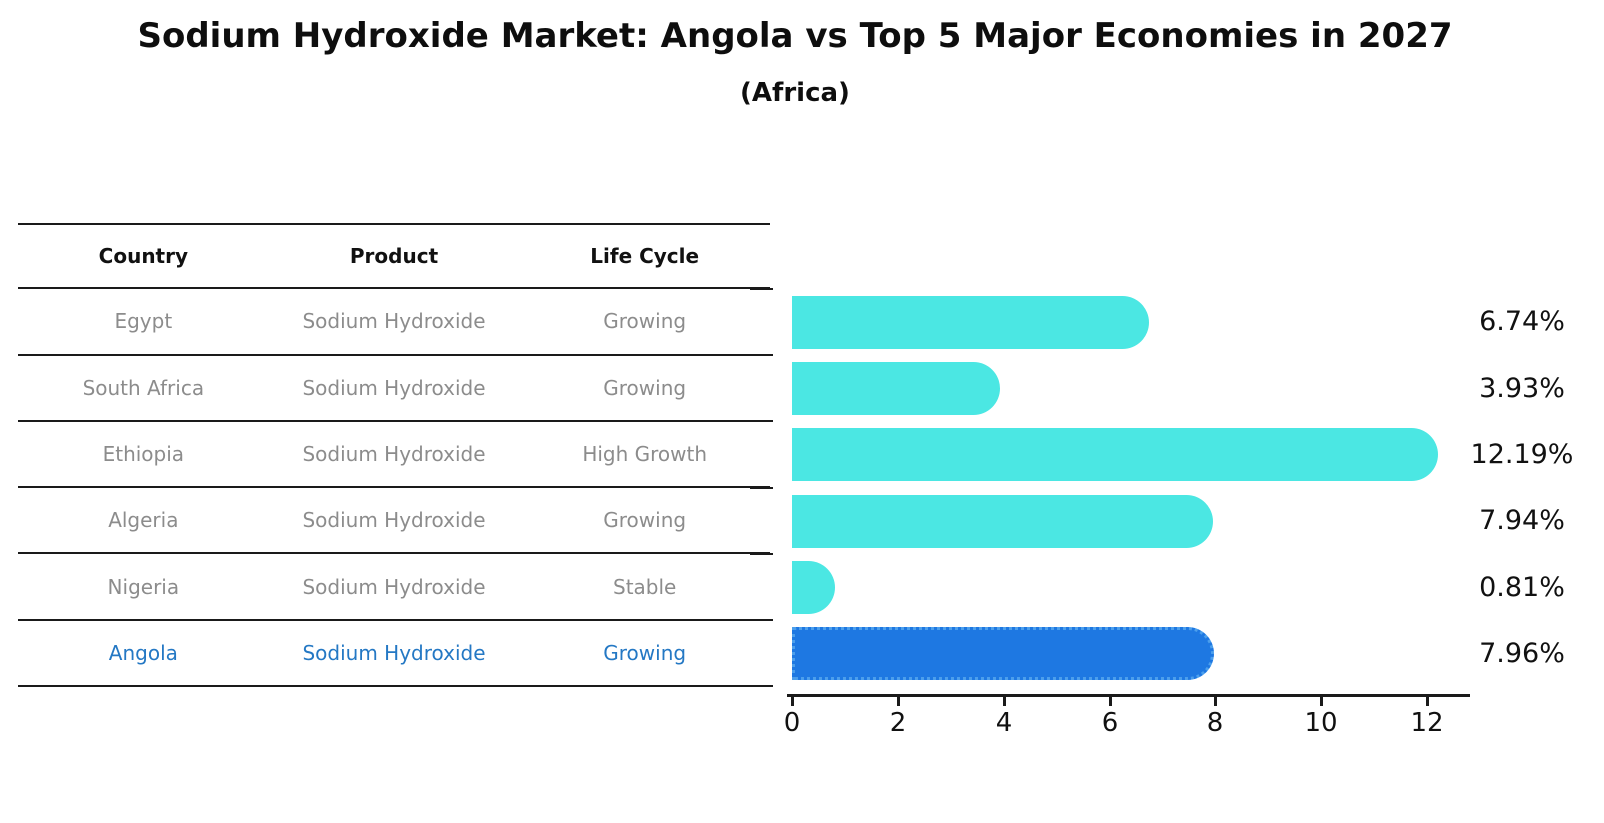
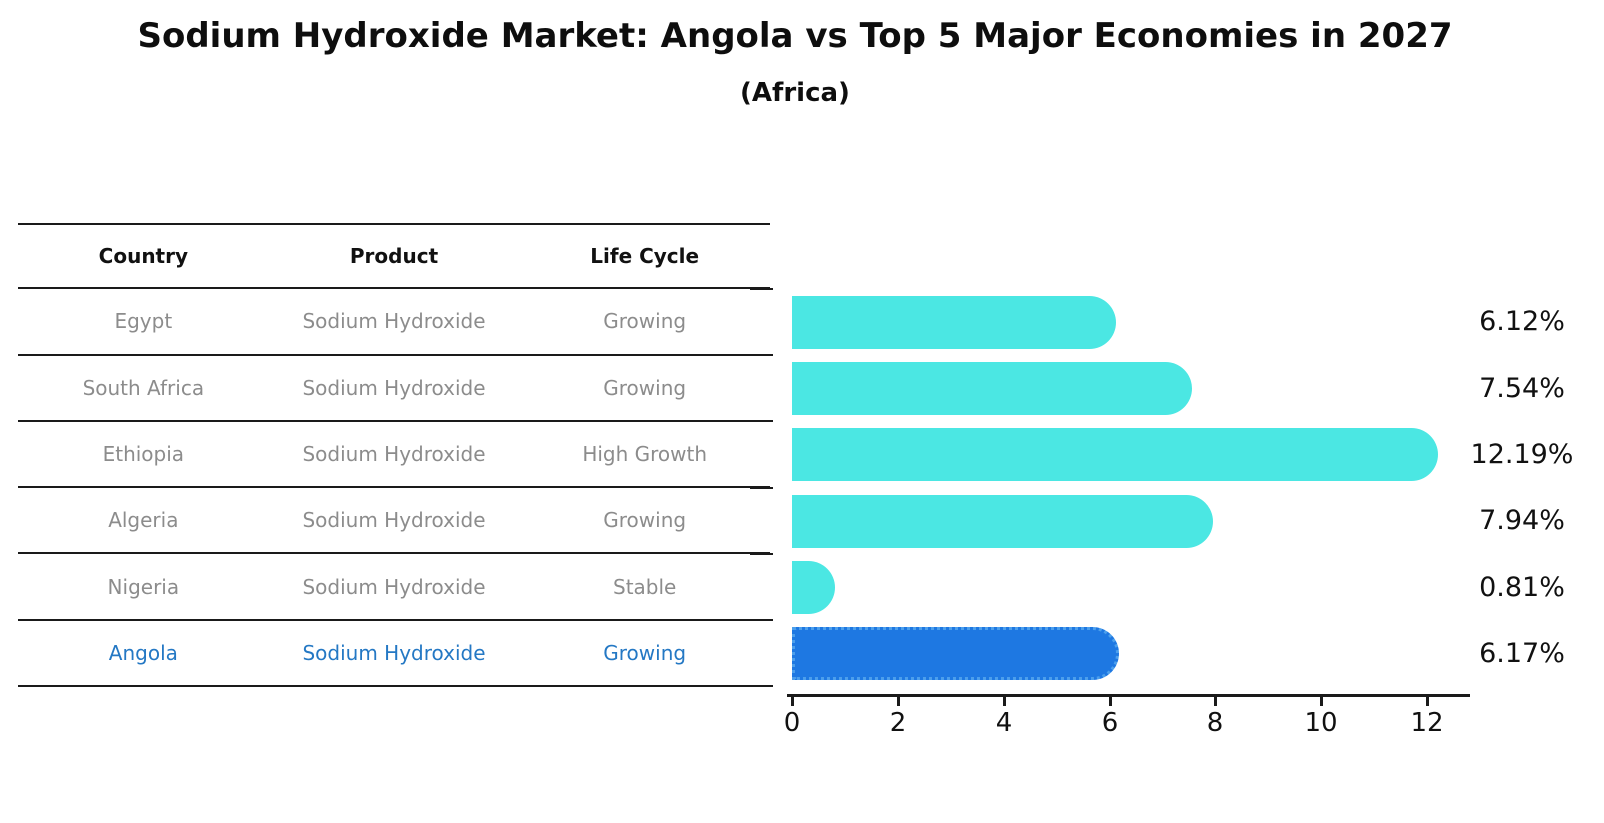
Egypt: 6.74% -> 6.12%
South Africa: 3.93% -> 7.54%
Angola: 7.96% -> 6.17%
